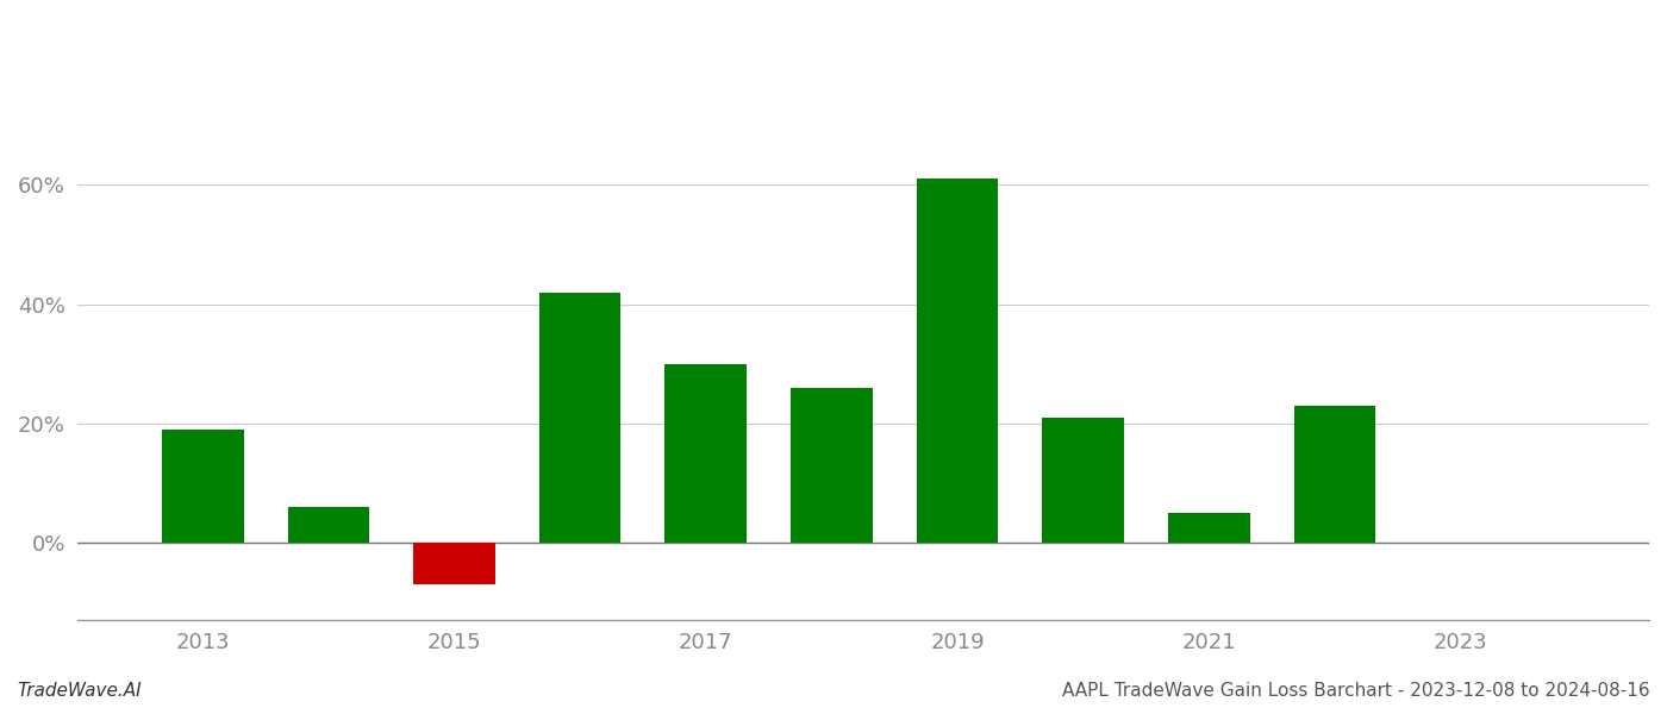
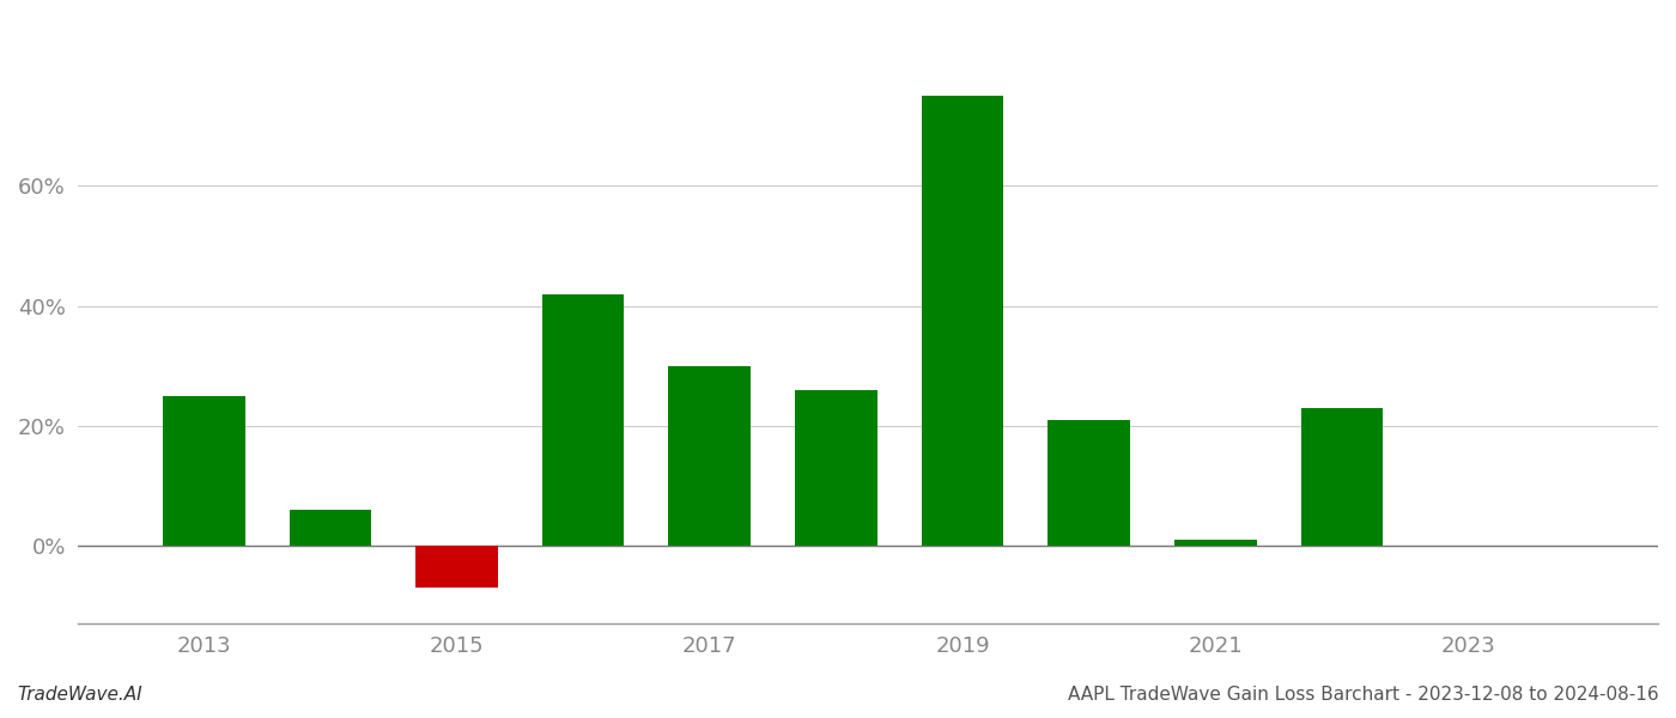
2013: 19% -> 25%
2019: 61% -> 75%
2021: 5% -> 1%
